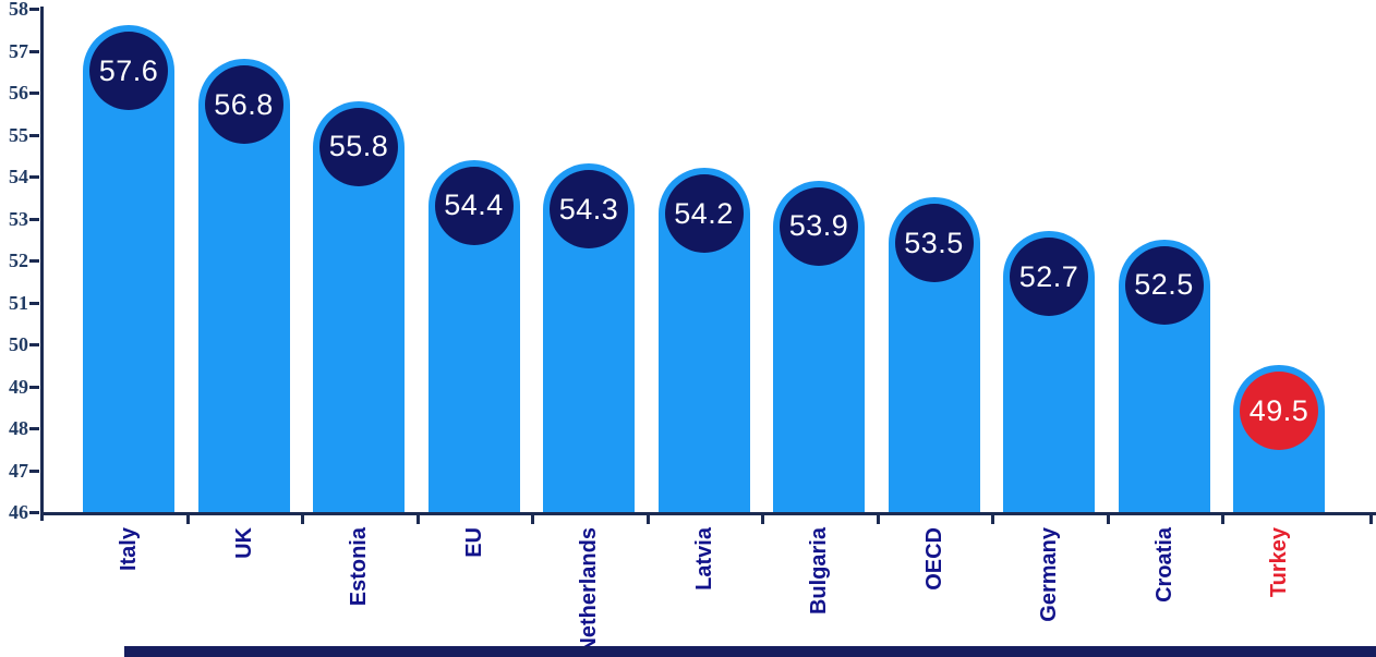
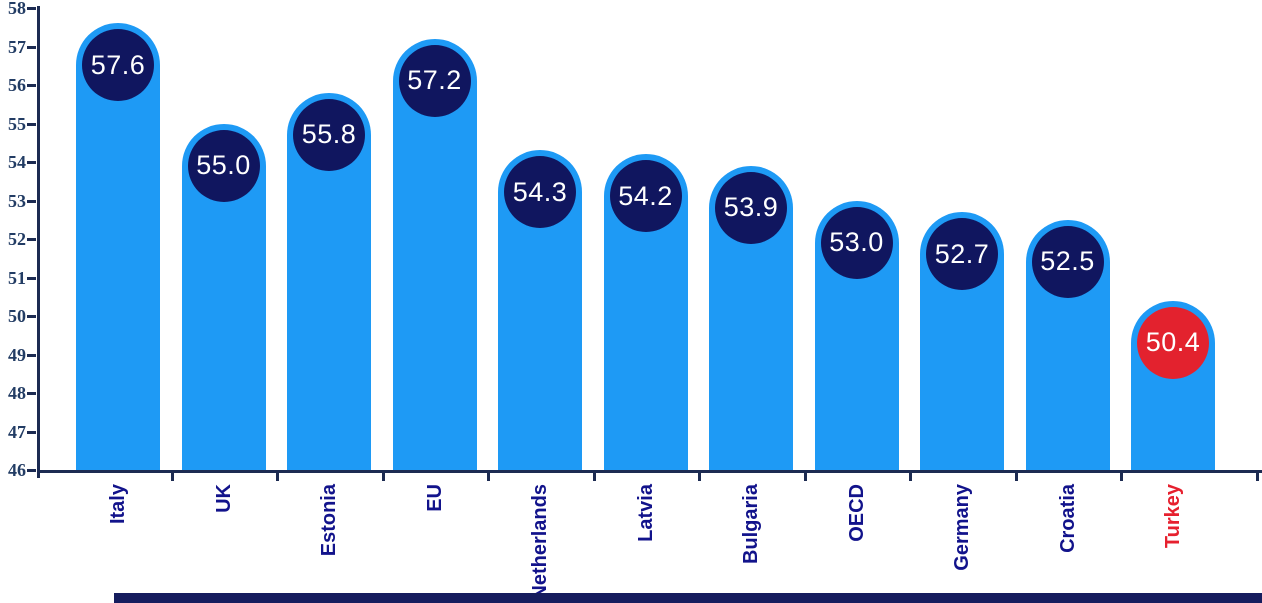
UK: 56.8 -> 55.0
EU: 54.4 -> 57.2
OECD: 53.5 -> 53.0
Turkey: 49.5 -> 50.4
